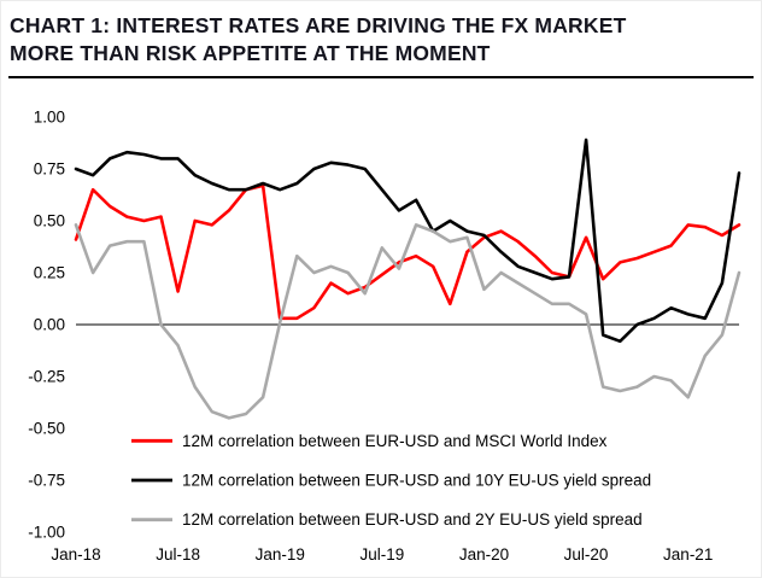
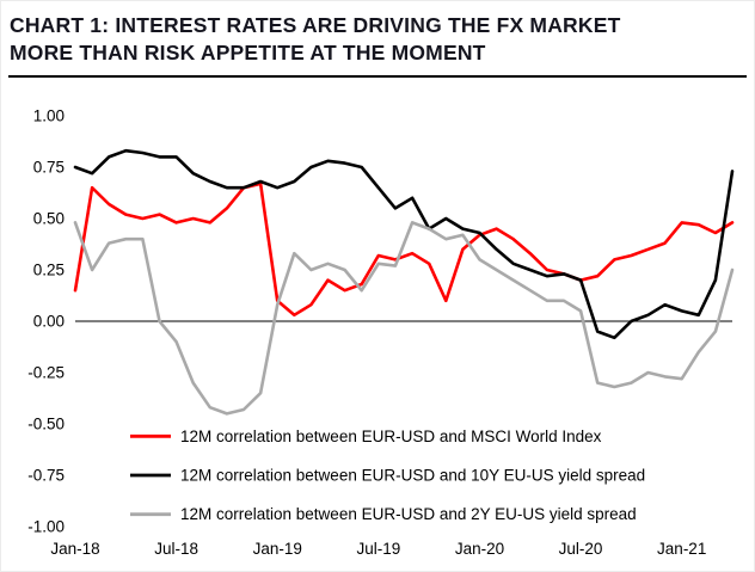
12M correlation between EUR-USD and MSCI World Index/Jan-18: 0.41 -> 0.15
12M correlation between EUR-USD and MSCI World Index/Jul-18: 0.16 -> 0.48
12M correlation between EUR-USD and MSCI World Index/Jan-19: 0.03 -> 0.10
12M correlation between EUR-USD and 2Y EU-US yield spread/Jan-19: 0.01 -> 0.08
12M correlation between EUR-USD and MSCI World Index/Jul-19: 0.24 -> 0.32
12M correlation between EUR-USD and 2Y EU-US yield spread/Jul-19: 0.37 -> 0.28
12M correlation between EUR-USD and 2Y EU-US yield spread/Jan-20: 0.17 -> 0.30
12M correlation between EUR-USD and MSCI World Index/Jul-20: 0.42 -> 0.20
12M correlation between EUR-USD and 10Y EU-US yield spread/Jul-20: 0.89 -> 0.20
12M correlation between EUR-USD and 2Y EU-US yield spread/Jan-21: -0.35 -> -0.28
